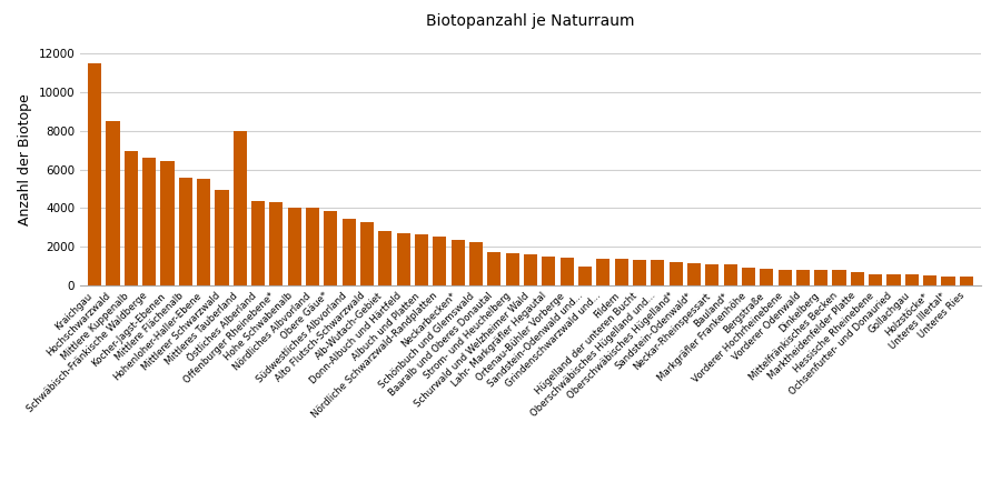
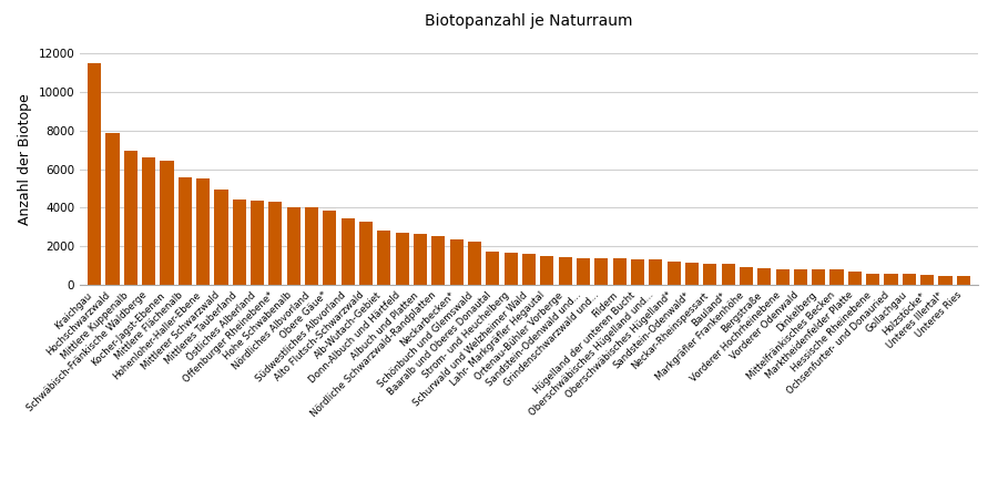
Hochschwarzwald: 8500 -> 7900
Mittleres Tauberland: 8000 -> 4400
Sandstein-Odenwald und...: 1000 -> 1400
